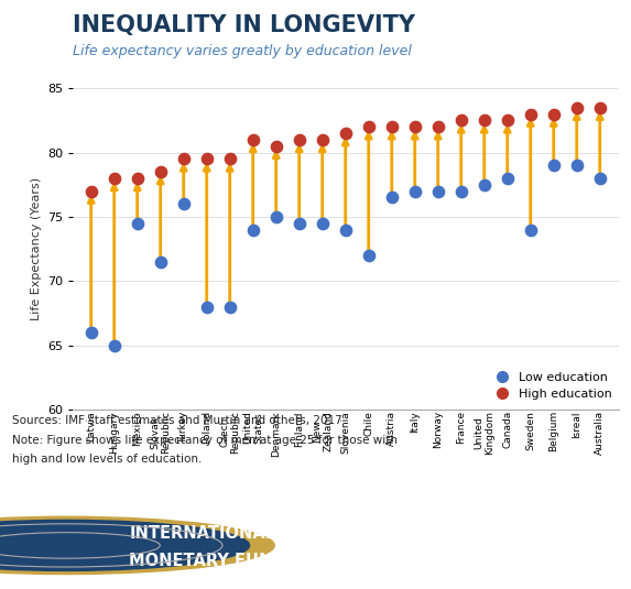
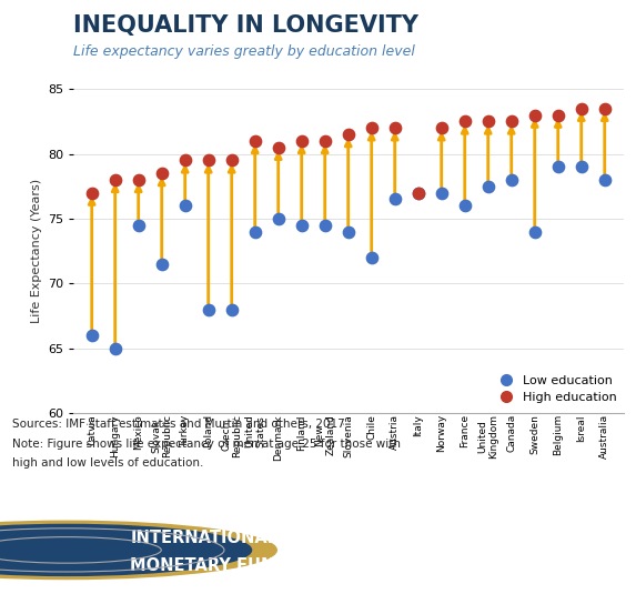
High education/Italy: 82.0 -> 77.0
Low education/France: 77.0 -> 76.0
